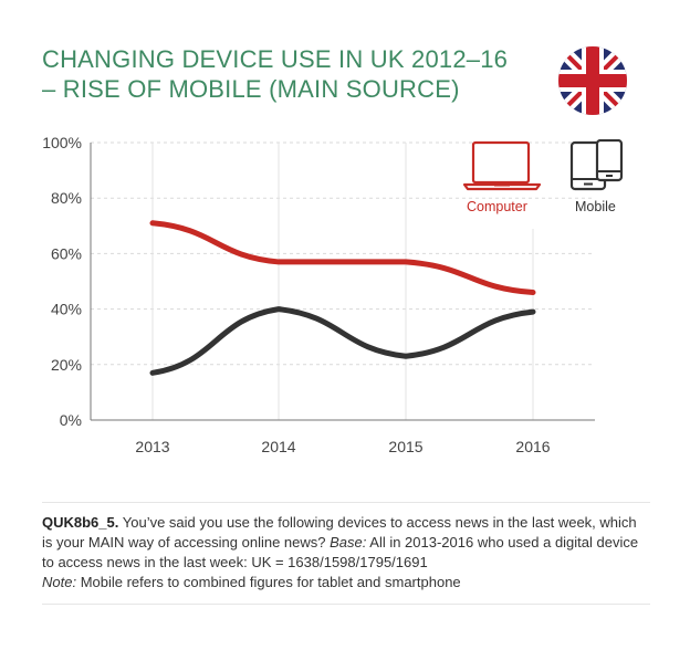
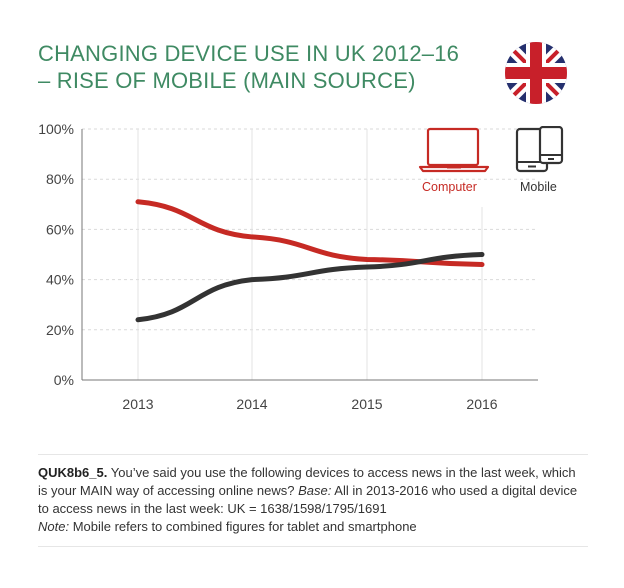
Mobile/2013: 17% -> 24%
Computer/2015: 57% -> 48%
Mobile/2015: 23% -> 45%
Mobile/2016: 39% -> 50%
